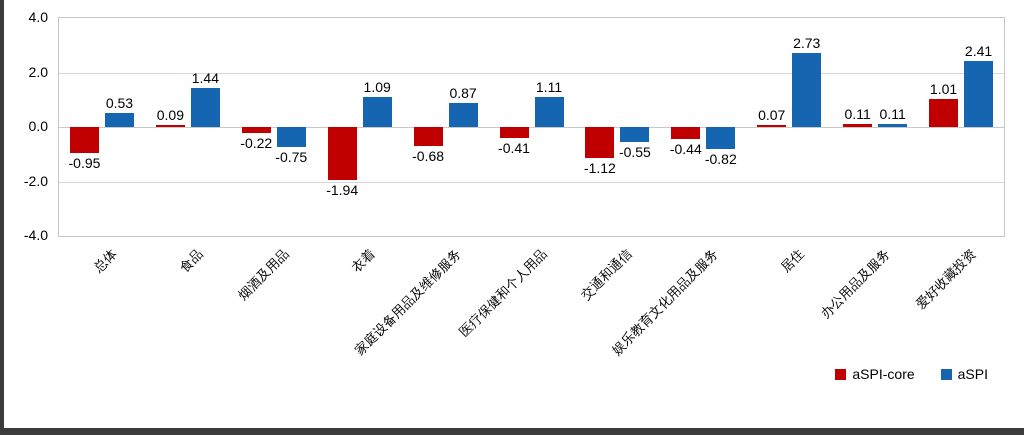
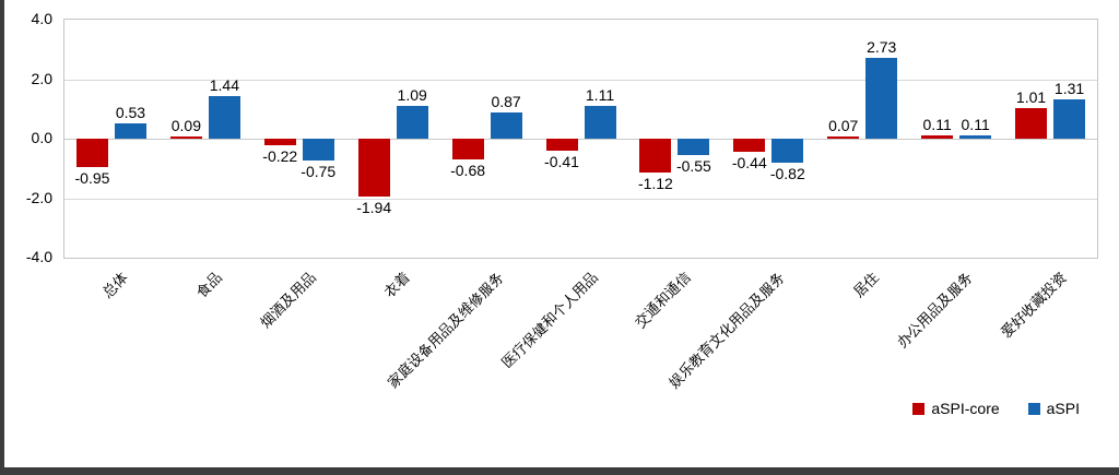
aSPI/爱好收藏投资: 2.41 -> 1.31
